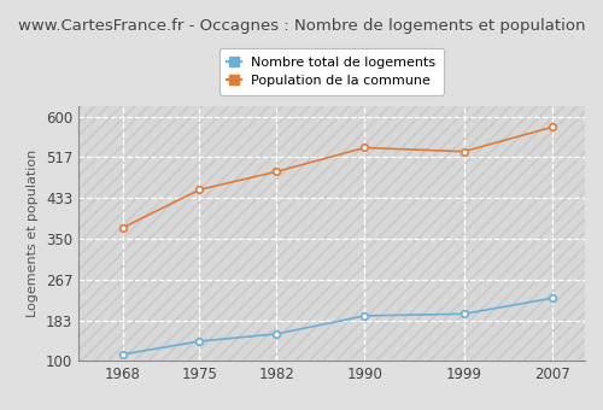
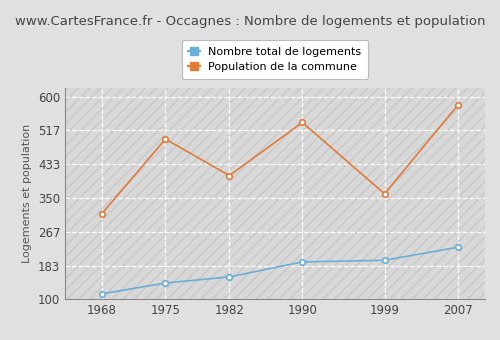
Population de la commune/1968: 372 -> 310
Population de la commune/1975: 450 -> 495
Population de la commune/1982: 487 -> 405
Population de la commune/1999: 528 -> 360
